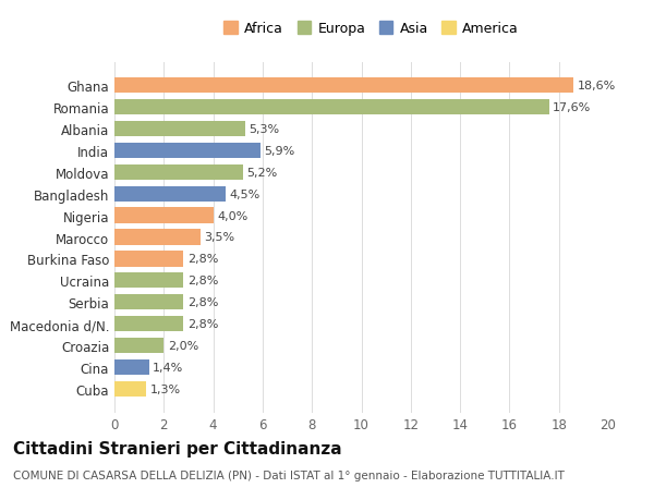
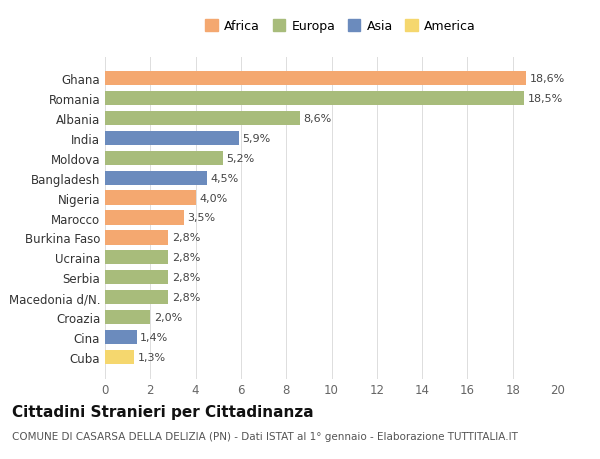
Romania: 17,6% -> 18,5%
Albania: 5,3% -> 8,6%
